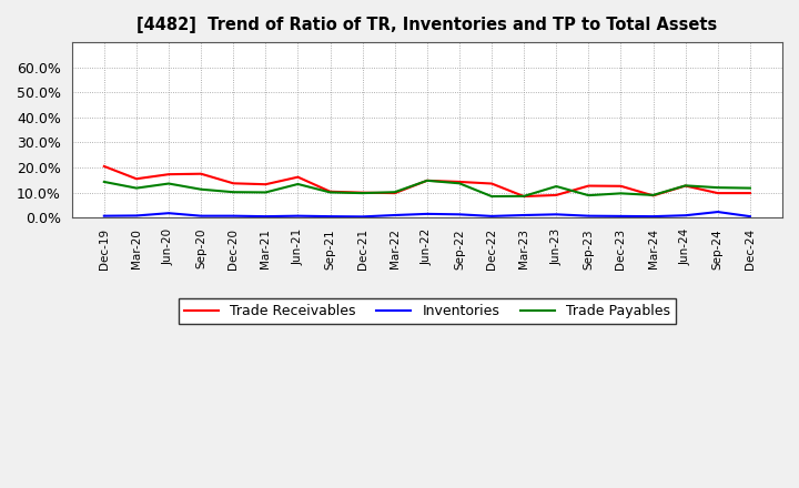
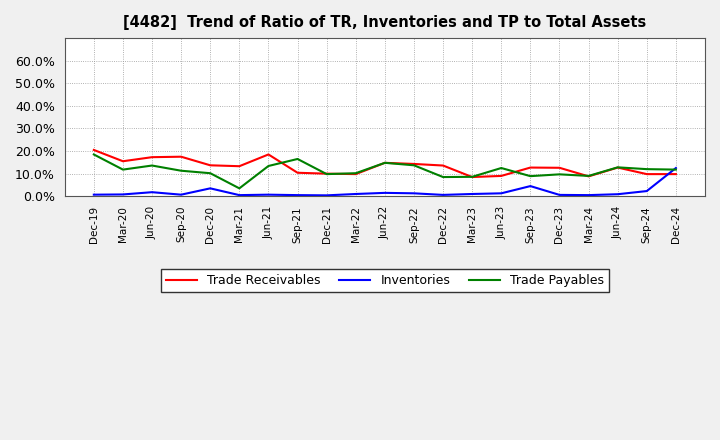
Trade Payables/Dec-19: 14.3% -> 18.5%
Inventories/Dec-20: 0.7% -> 3.5%
Trade Payables/Mar-21: 10.1% -> 3.5%
Trade Receivables/Jun-21: 16.2% -> 18.5%
Trade Payables/Sep-21: 10.1% -> 16.5%
Inventories/Sep-23: 0.7% -> 4.5%
Inventories/Dec-24: 0.5% -> 12.5%
